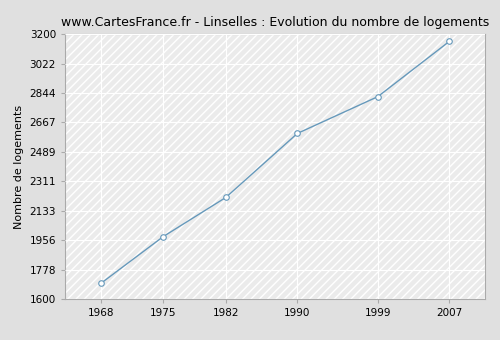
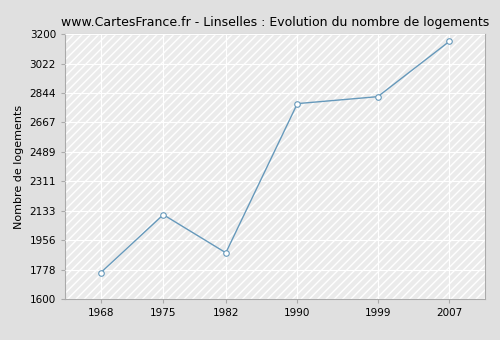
1968: 1700 -> 1760
1975: 1980 -> 2110
1982: 2210 -> 1880
1990: 2600 -> 2780
